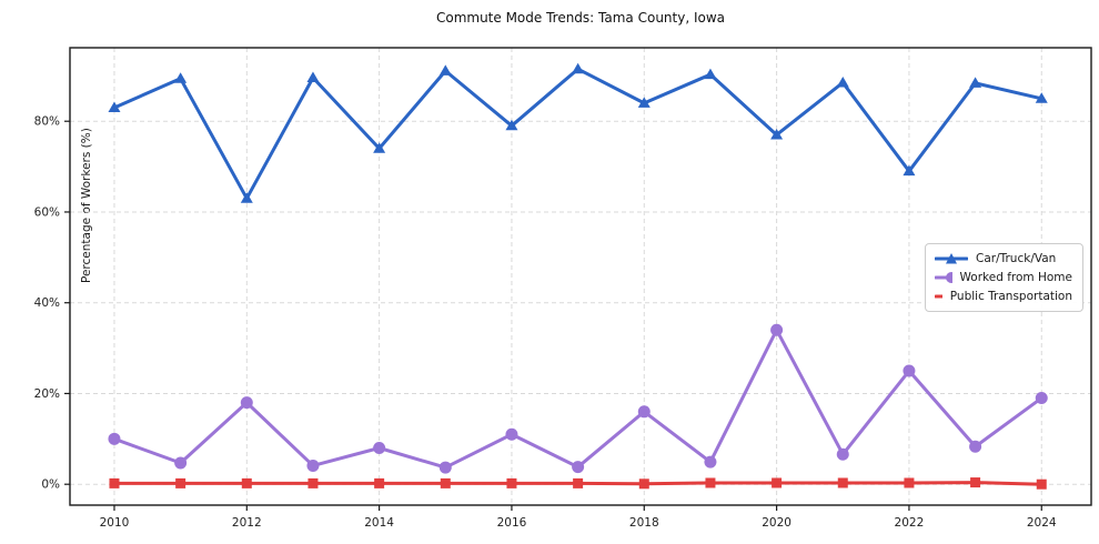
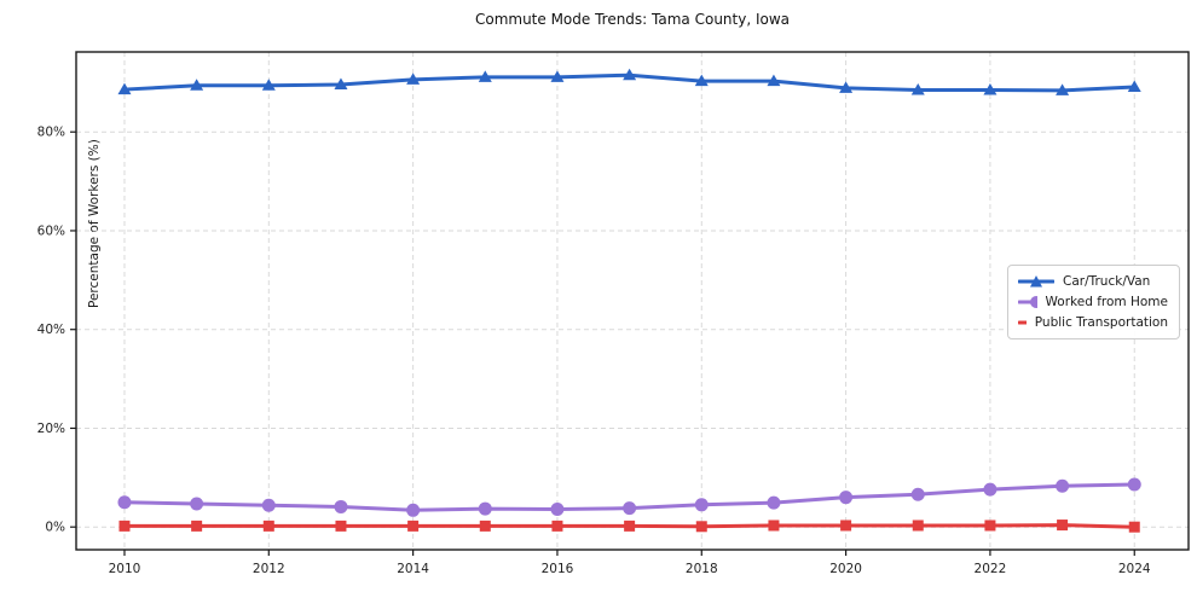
Car/Truck/Van/2010: 83% -> 89%
Worked from Home/2010: 10% -> 5%
Car/Truck/Van/2012: 63% -> 89%
Worked from Home/2012: 18% -> 4%
Car/Truck/Van/2014: 74% -> 91%
Worked from Home/2014: 8% -> 3%
Car/Truck/Van/2016: 79% -> 91%
Worked from Home/2016: 11% -> 4%
Car/Truck/Van/2018: 84% -> 90%
Worked from Home/2018: 16% -> 4%
Car/Truck/Van/2020: 77% -> 89%
Worked from Home/2020: 34% -> 6%
Car/Truck/Van/2022: 69% -> 88%
Worked from Home/2022: 25% -> 8%
Car/Truck/Van/2024: 85% -> 89%
Worked from Home/2024: 19% -> 9%
